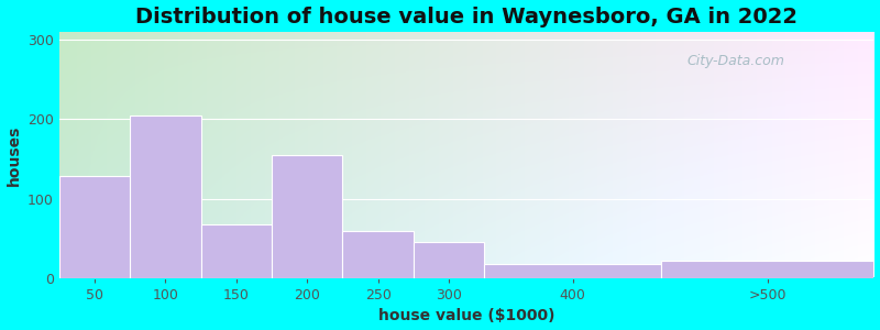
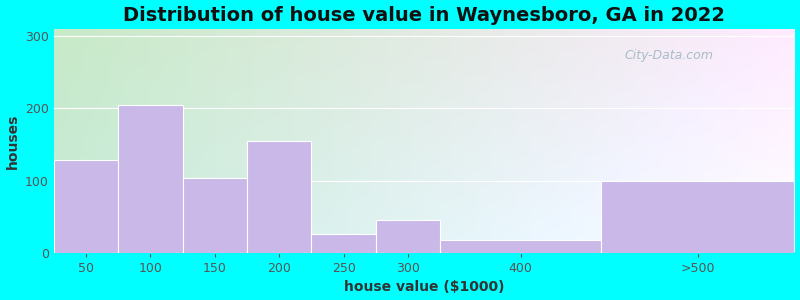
150: 67 -> 104
250: 60 -> 26
>500: 22 -> 100
